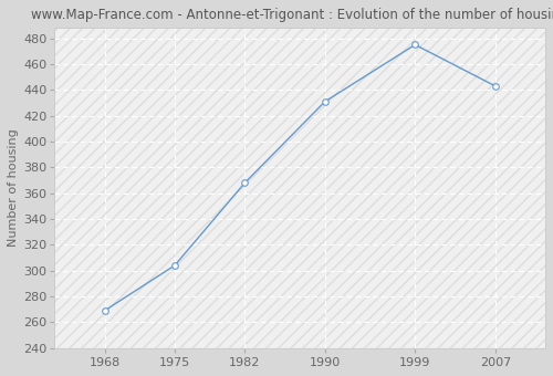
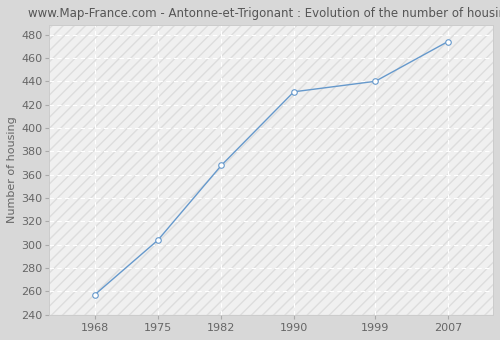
1968: 269 -> 257
1999: 475 -> 440
2007: 443 -> 474
